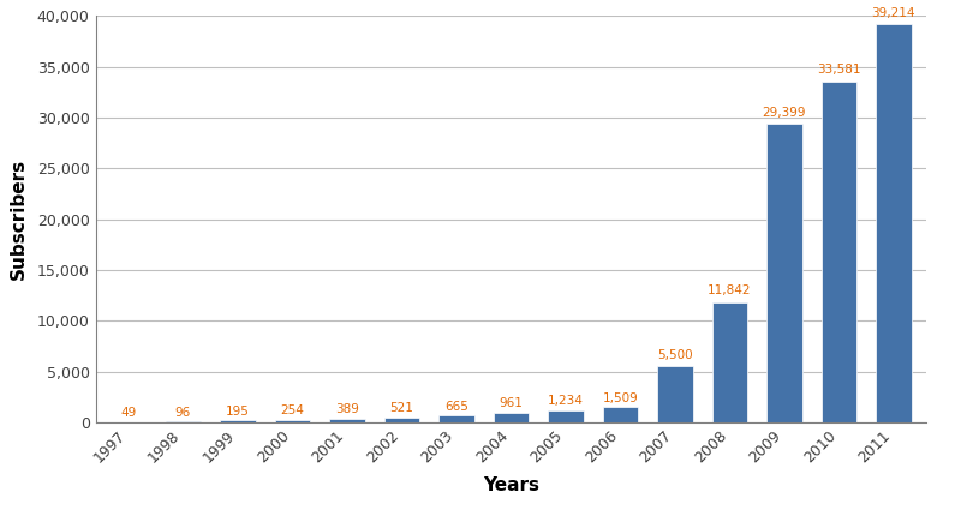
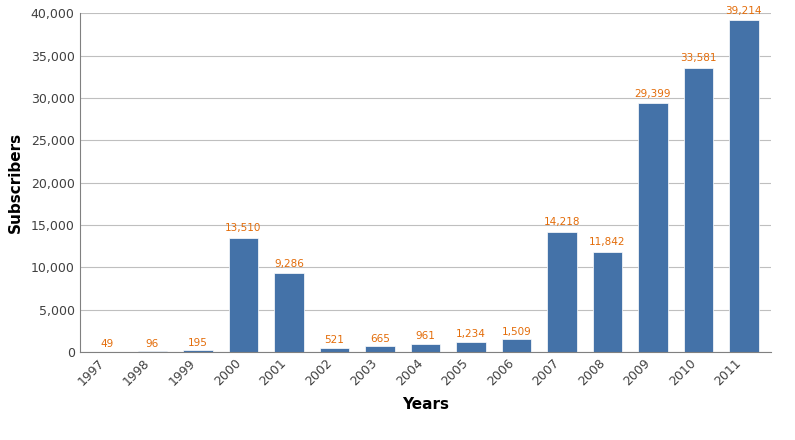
2000: 254 -> 13,510
2001: 389 -> 9,286
2007: 5,500 -> 14,218
